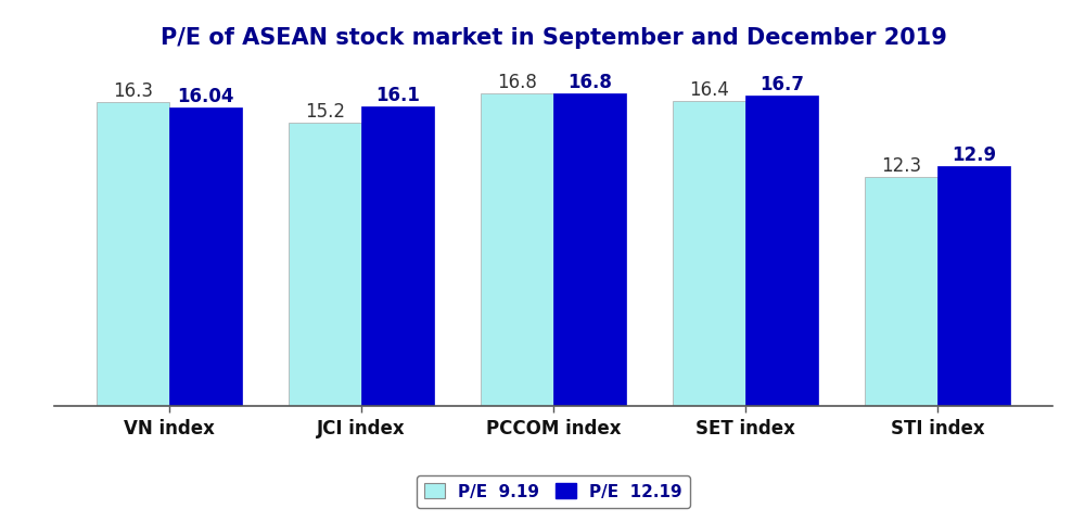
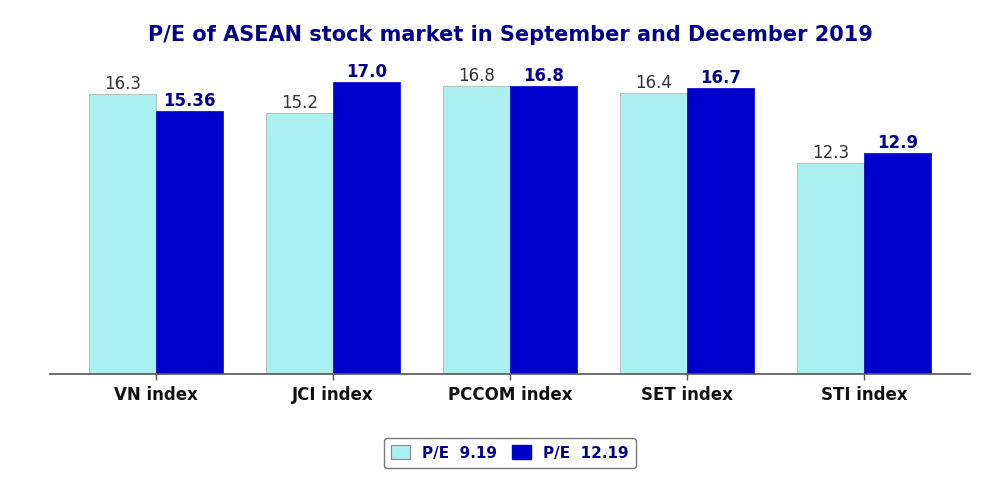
P/E 12.19/VN index: 16.04 -> 15.36
P/E 12.19/JCI index: 16.1 -> 17.0
